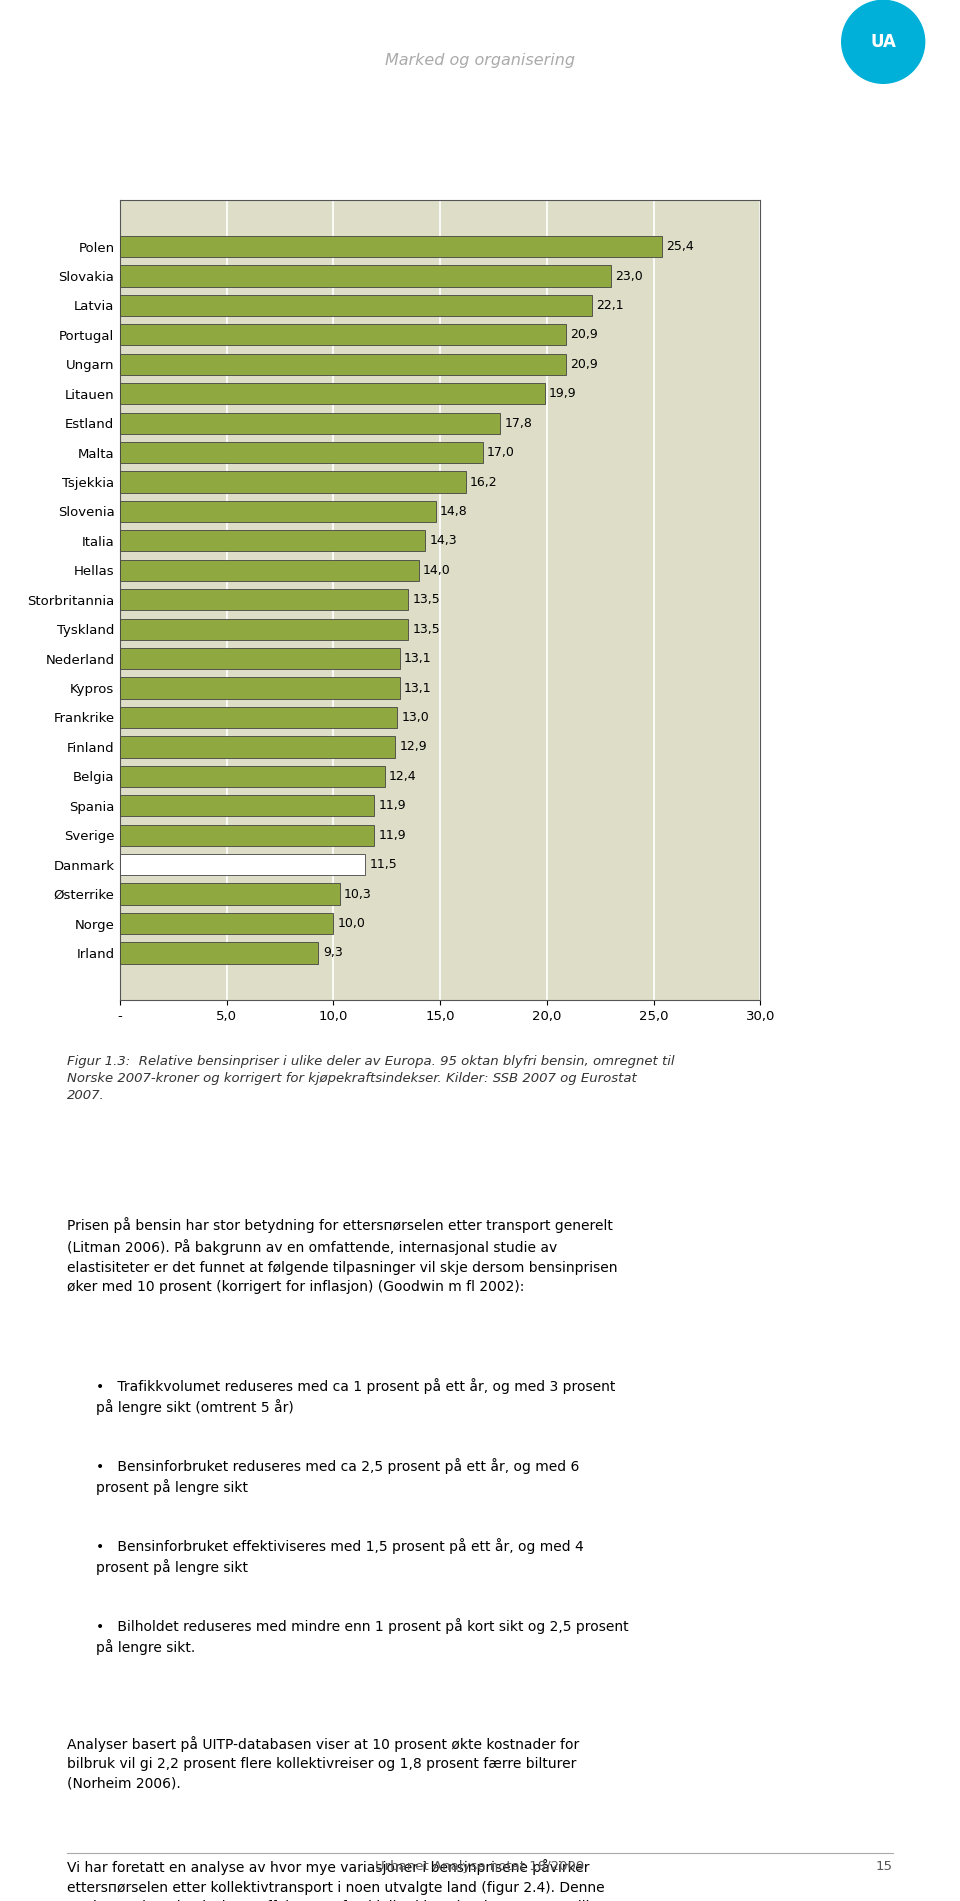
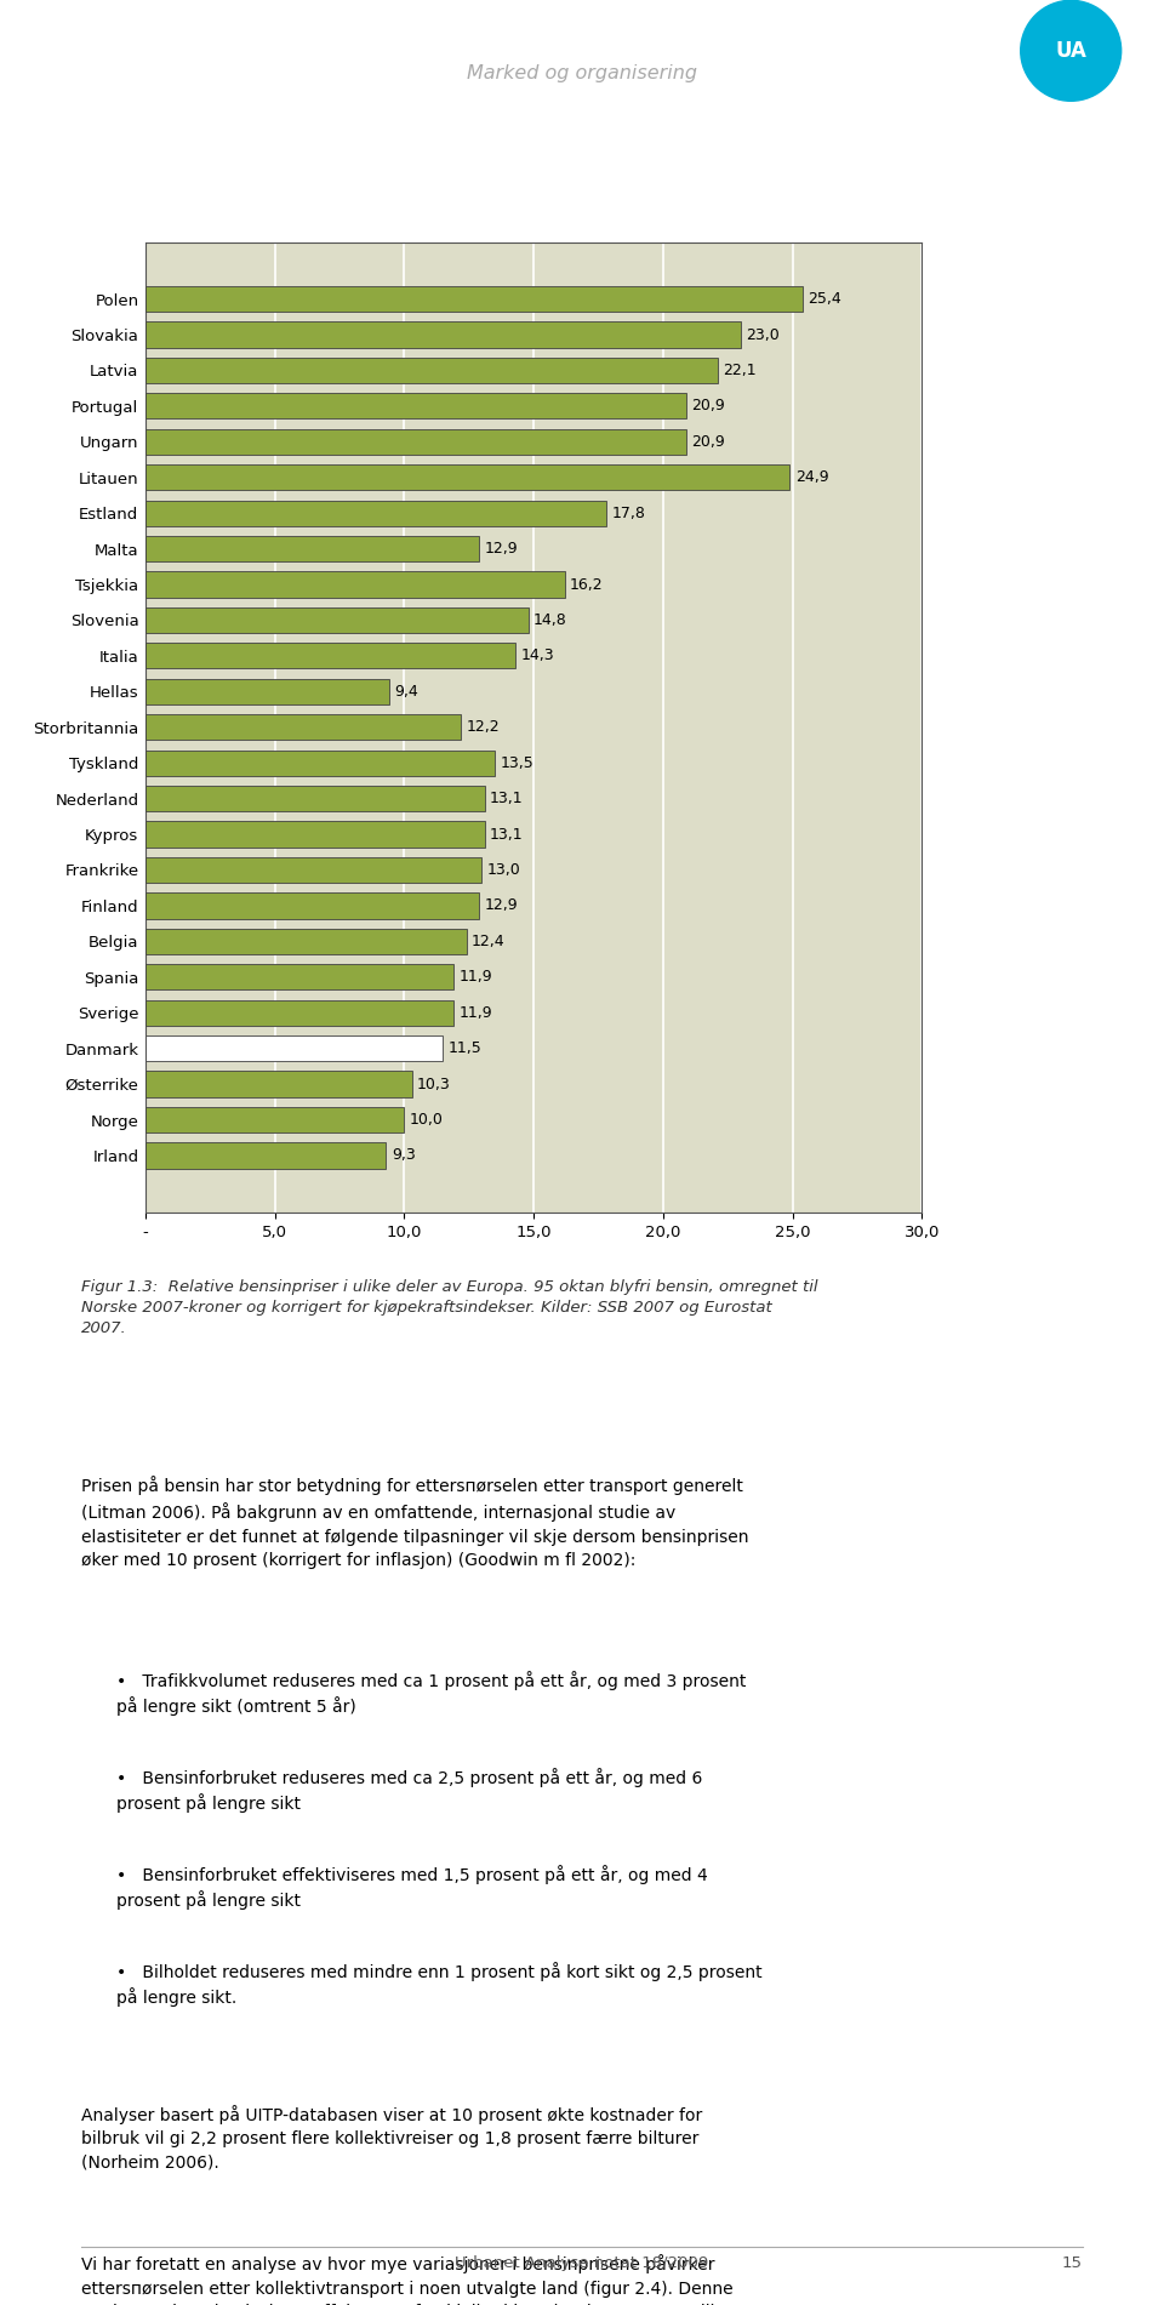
Litauen: 19,9 -> 24,9
Malta: 17,0 -> 12,9
Hellas: 14,0 -> 9,4
Storbritannia: 13,5 -> 12,2
